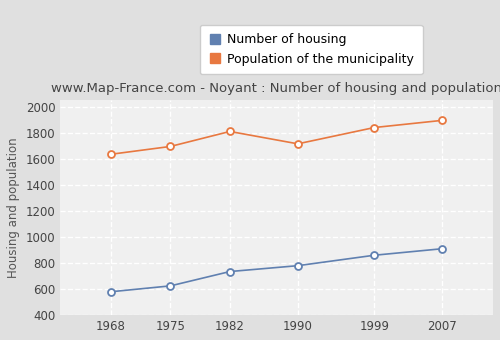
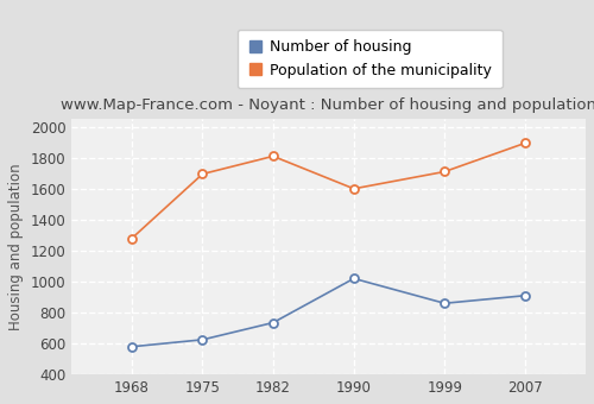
Population of the municipality/1968: 1640 -> 1280
Number of housing/1990: 780 -> 1020
Population of the municipality/1990: 1720 -> 1600
Population of the municipality/1999: 1840 -> 1710
